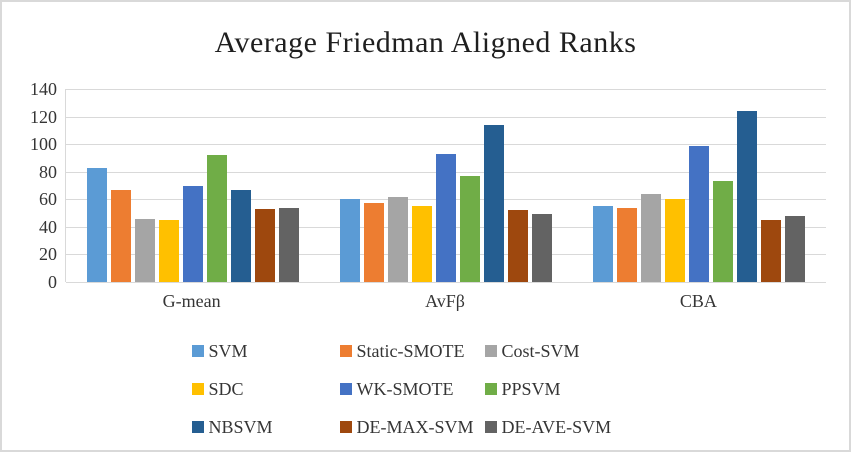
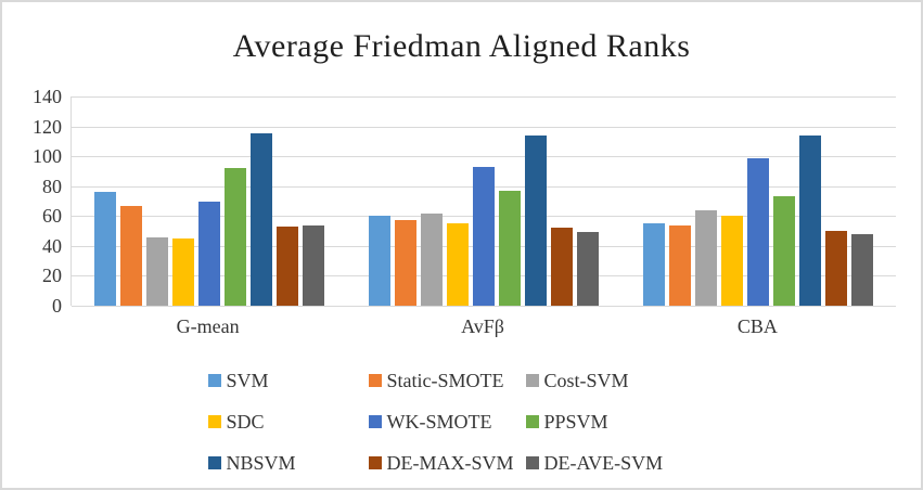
SVM/G-mean: 83 -> 76
NBSVM/G-mean: 67 -> 115
NBSVM/CBA: 124 -> 114
DE-MAX-SVM/CBA: 45 -> 50
